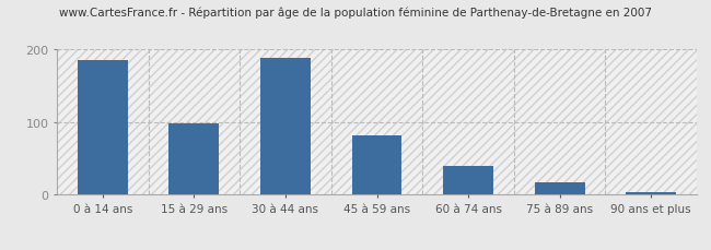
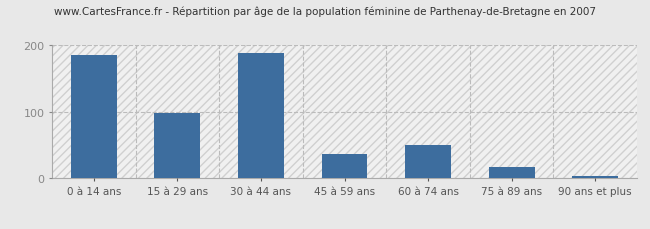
45 à 59 ans: 82 -> 36
60 à 74 ans: 40 -> 50
